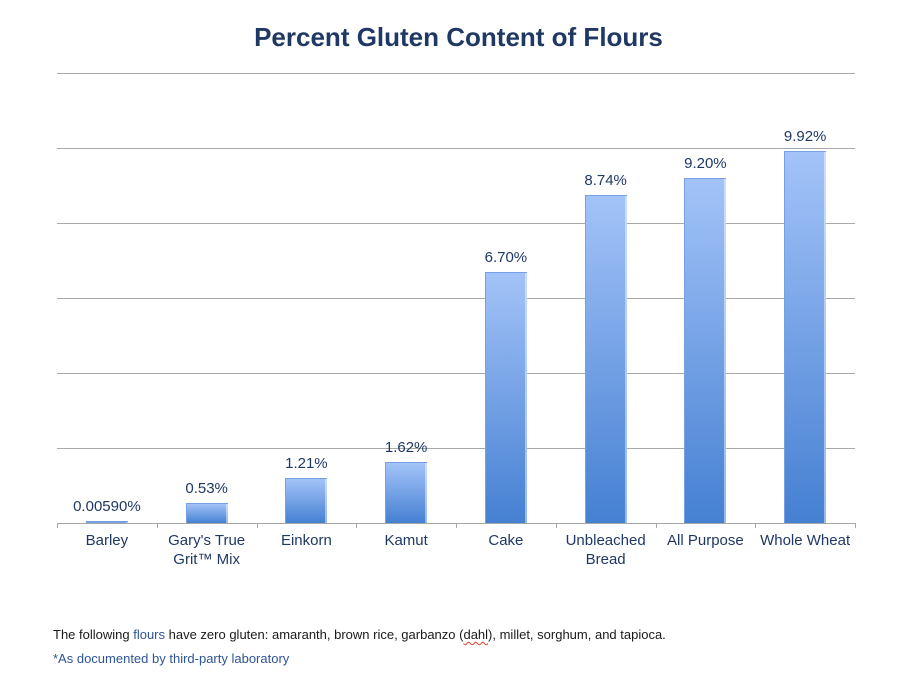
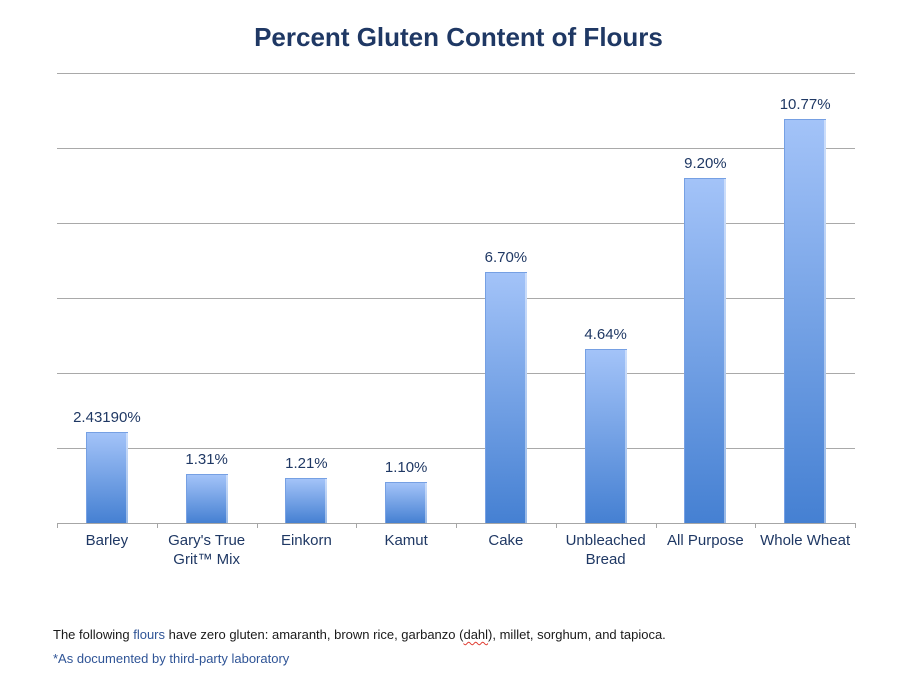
Barley: 0.00590% -> 2.43190%
Gary's True Grit™ Mix: 0.53% -> 1.31%
Kamut: 1.62% -> 1.10%
Unbleached Bread: 8.74% -> 4.64%
Whole Wheat: 9.92% -> 10.77%
